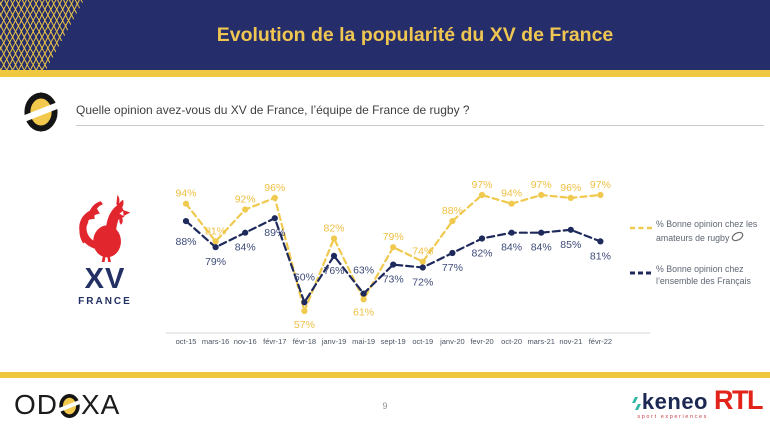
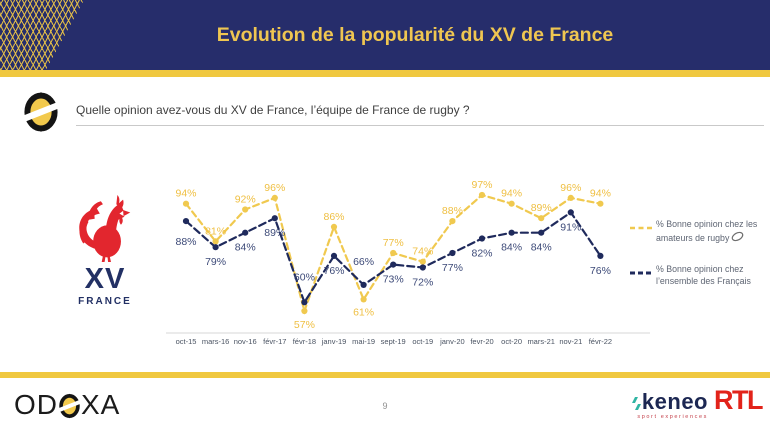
% Bonne opinion chez les amateurs de rugby/janv-19: 82% -> 86%
% Bonne opinion chez l’ensemble des Français/mai-19: 63% -> 66%
% Bonne opinion chez les amateurs de rugby/sept-19: 79% -> 77%
% Bonne opinion chez les amateurs de rugby/mars-21: 97% -> 89%
% Bonne opinion chez l’ensemble des Français/nov-21: 85% -> 91%
% Bonne opinion chez les amateurs de rugby/févr-22: 97% -> 94%
% Bonne opinion chez l’ensemble des Français/févr-22: 81% -> 76%
